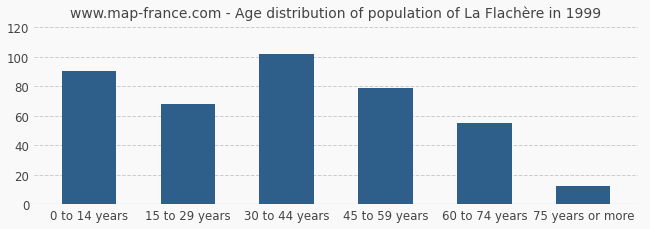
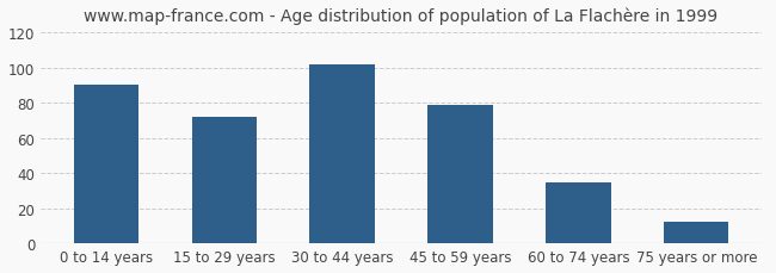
15 to 29 years: 68 -> 72
60 to 74 years: 55 -> 35
